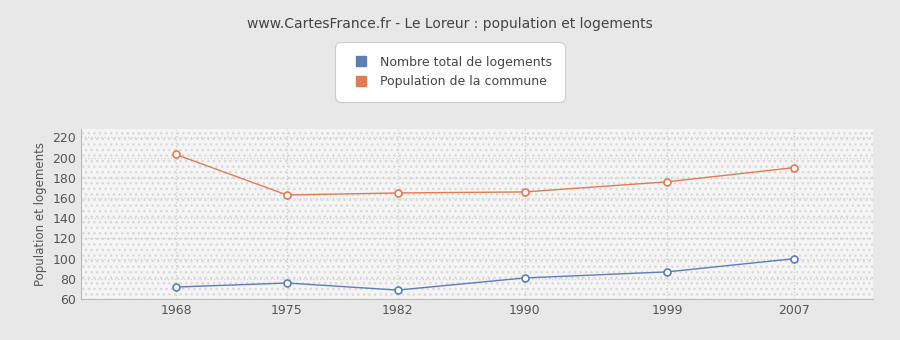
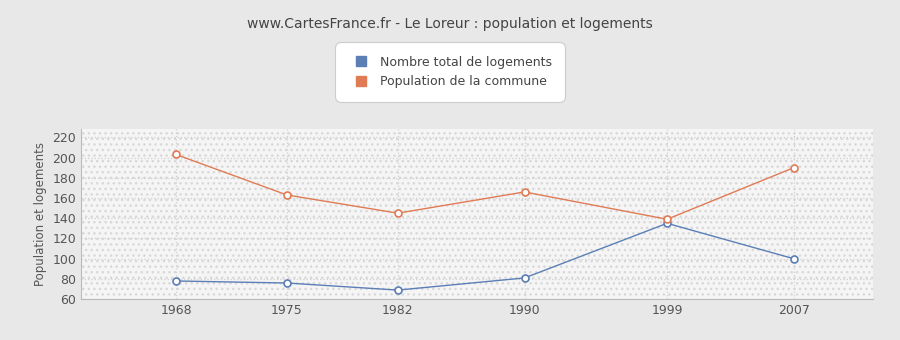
Nombre total de logements/1968: 72 -> 78
Population de la commune/1982: 165 -> 145
Nombre total de logements/1999: 87 -> 135
Population de la commune/1999: 176 -> 139
